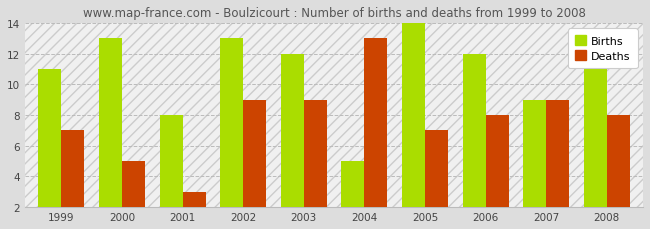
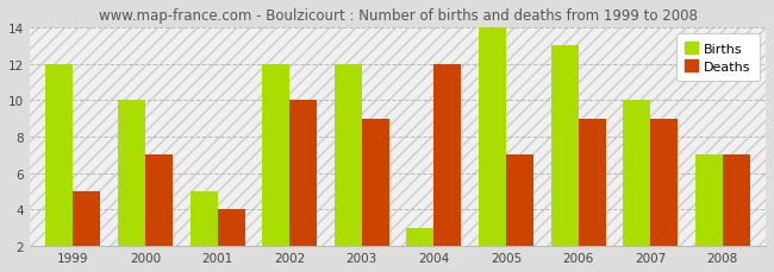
Births/1999: 11 -> 12
Deaths/1999: 7 -> 5
Births/2000: 13 -> 10
Deaths/2000: 5 -> 7
Births/2001: 8 -> 5
Deaths/2001: 3 -> 4
Births/2002: 13 -> 12
Deaths/2002: 9 -> 10
Births/2004: 5 -> 3
Deaths/2004: 13 -> 12
Births/2006: 12 -> 13
Deaths/2006: 8 -> 9
Births/2007: 9 -> 10
Births/2008: 11 -> 7
Deaths/2008: 8 -> 7
